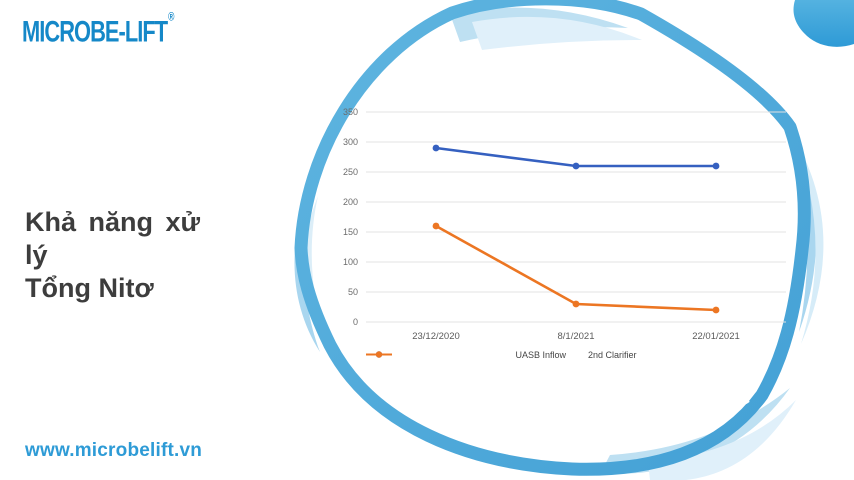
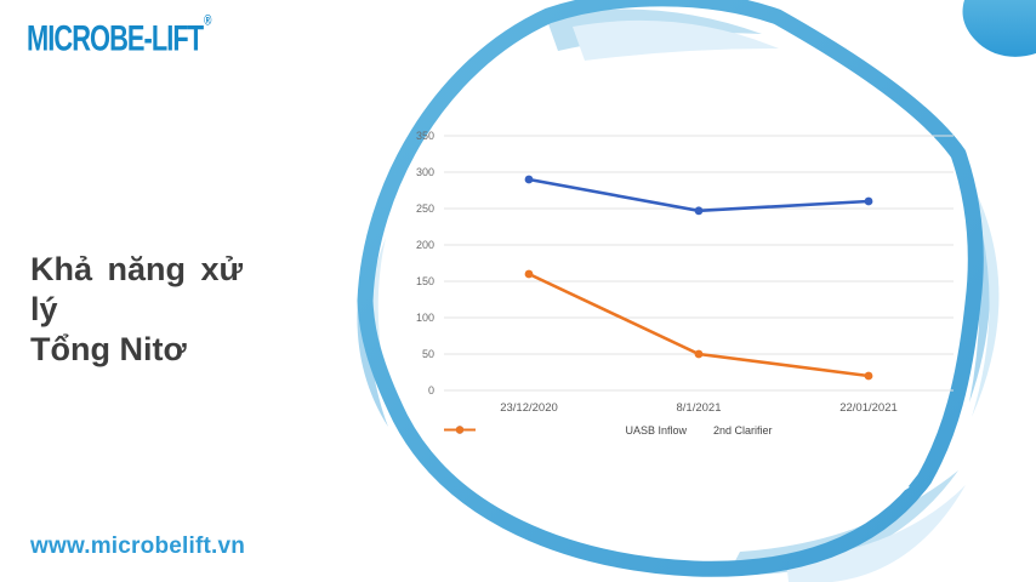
UASB Inflow/8/1/2021: 260 -> 250
2nd Clarifier/8/1/2021: 30 -> 50
